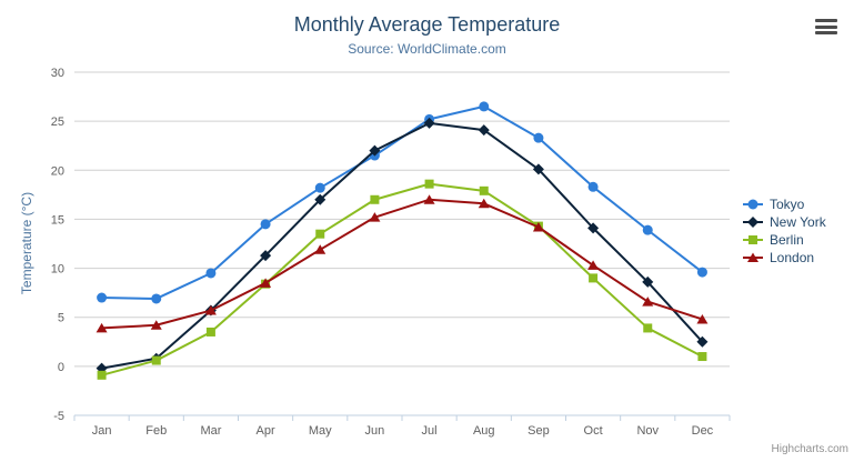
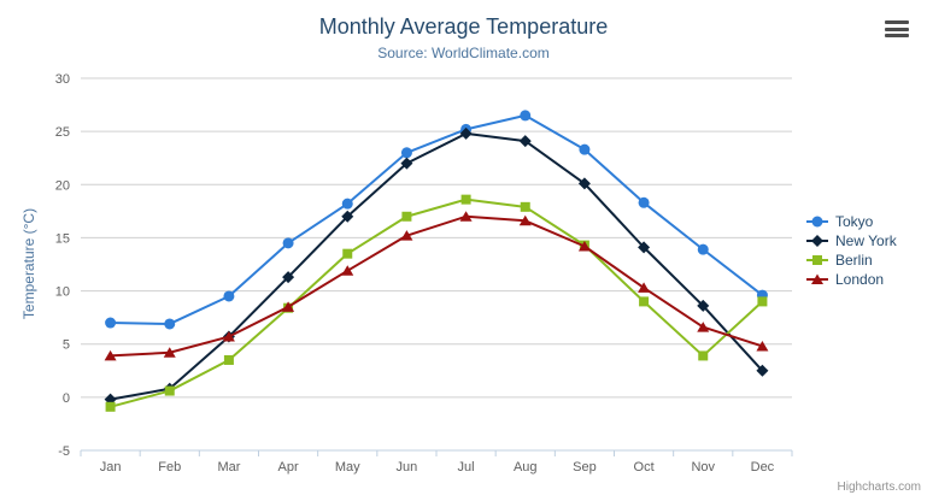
Tokyo/Jun: 22 -> 23
Berlin/Dec: 1 -> 9
